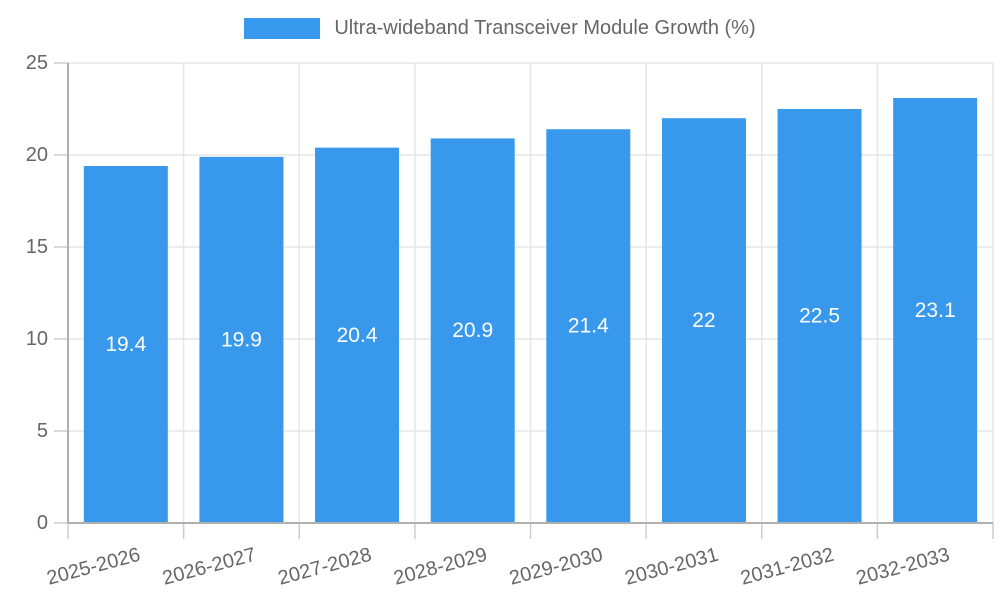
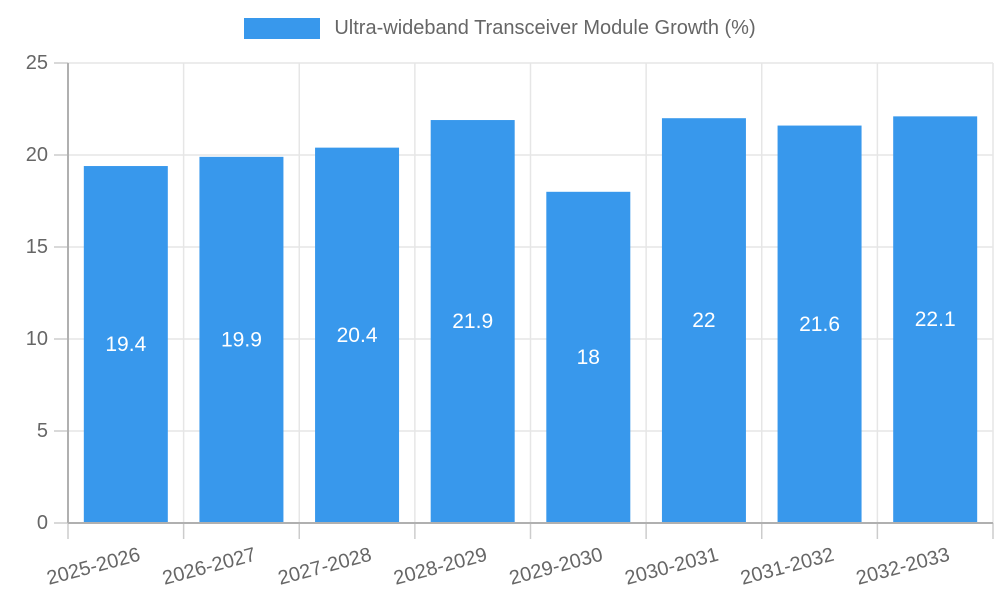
2028-2029: 20.9 -> 21.9
2029-2030: 21.4 -> 18
2031-2032: 22.5 -> 21.6
2032-2033: 23.1 -> 22.1
